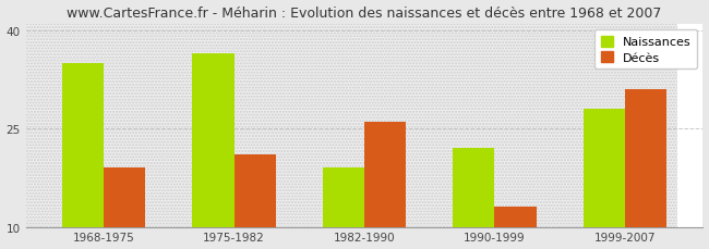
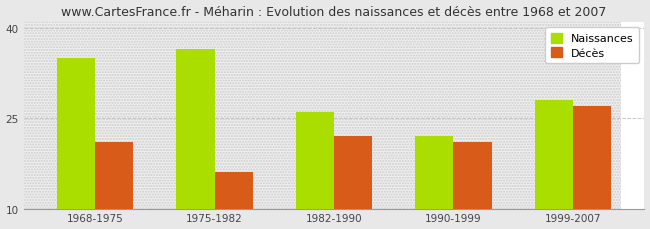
Décès/1968-1975: 19 -> 21
Décès/1975-1982: 21 -> 16
Naissances/1982-1990: 19.0 -> 26.0
Décès/1982-1990: 26 -> 22
Décès/1990-1999: 13 -> 21
Décès/1999-2007: 31 -> 27
